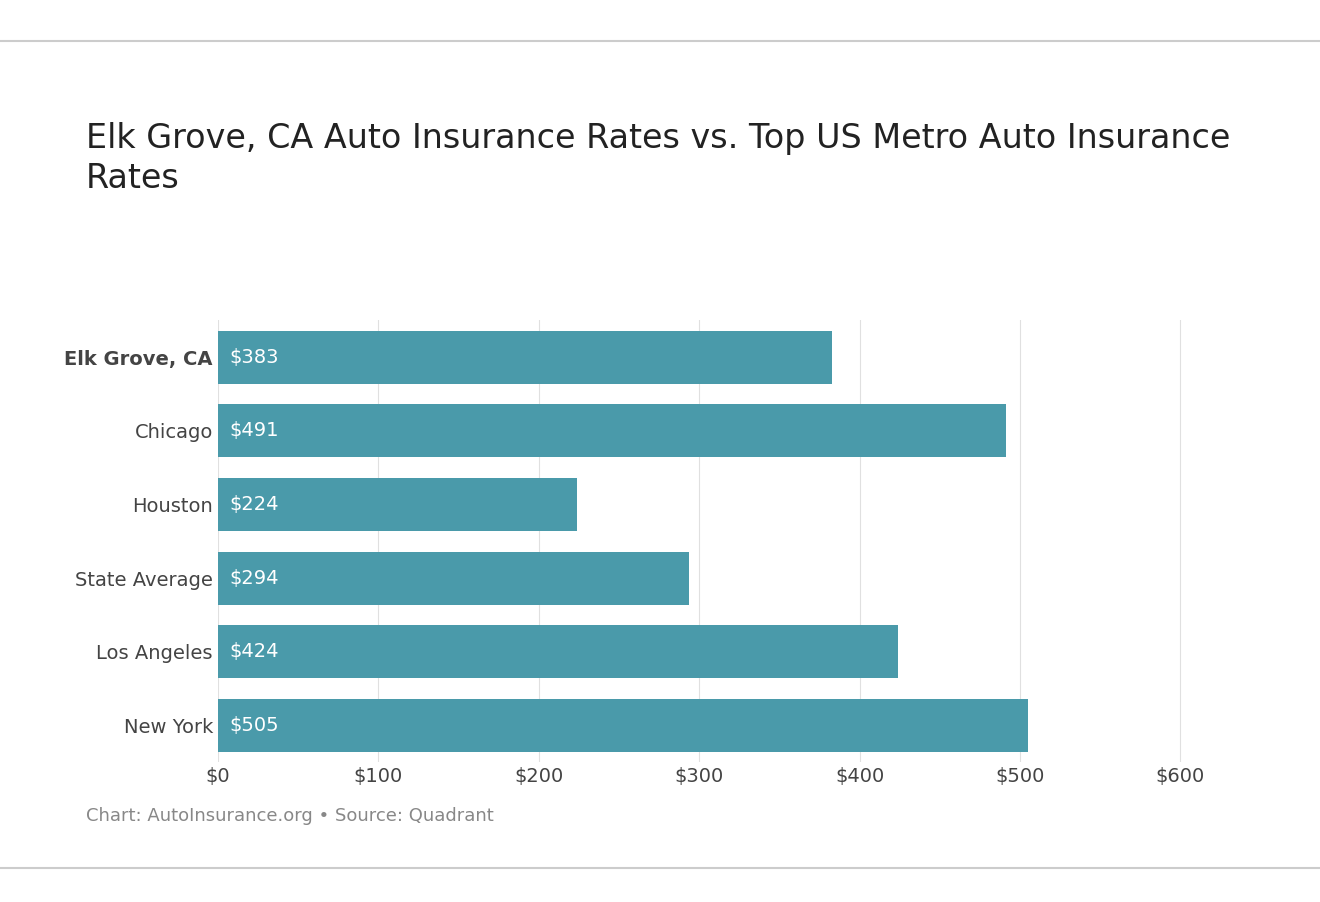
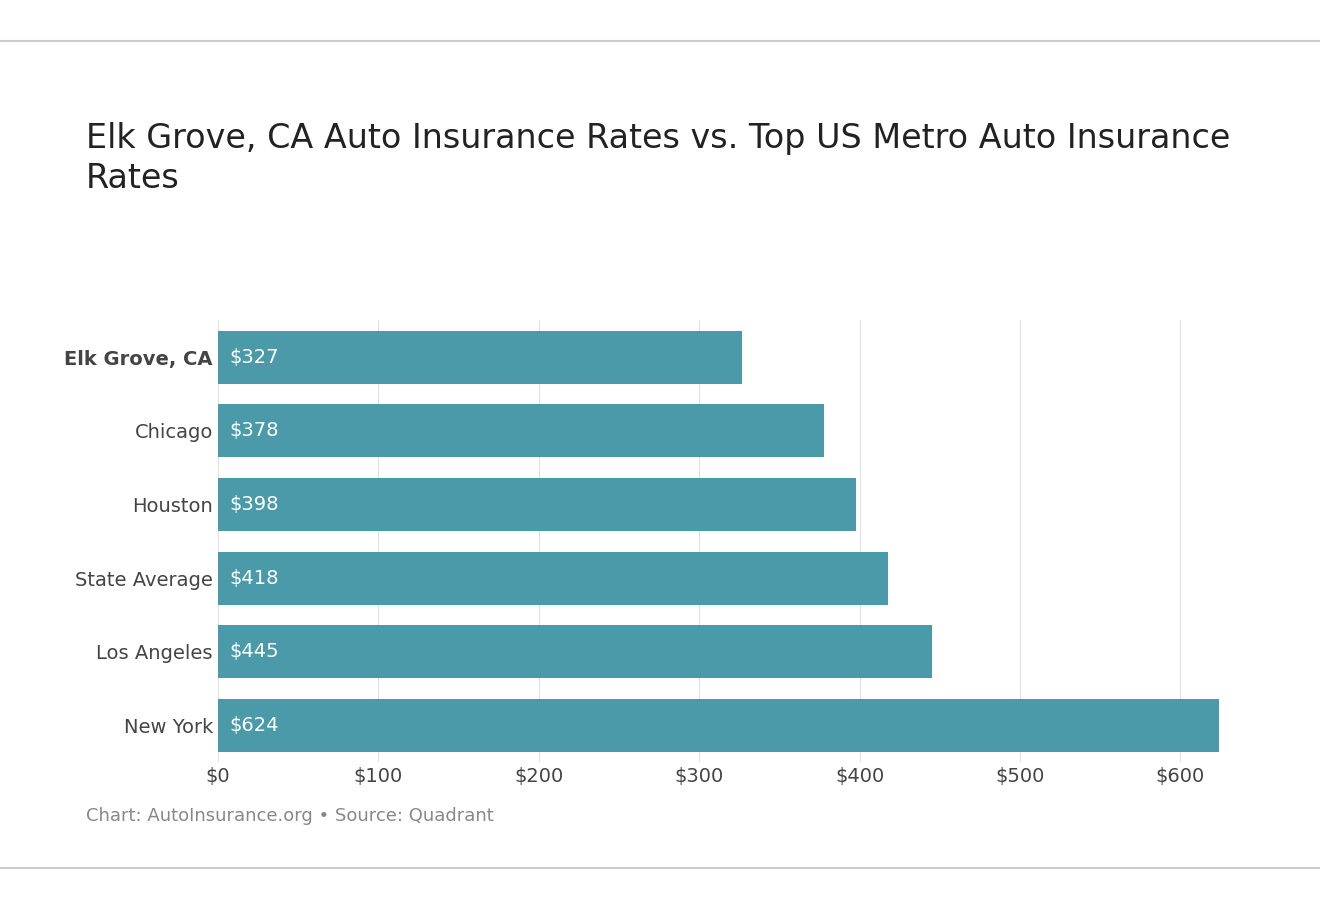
Elk Grove, CA: $383 -> $327
Chicago: $491 -> $378
Houston: $224 -> $398
State Average: $294 -> $418
Los Angeles: $424 -> $445
New York: $505 -> $624
